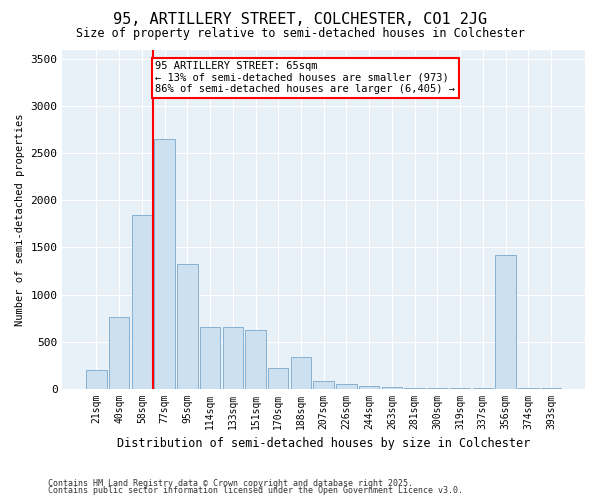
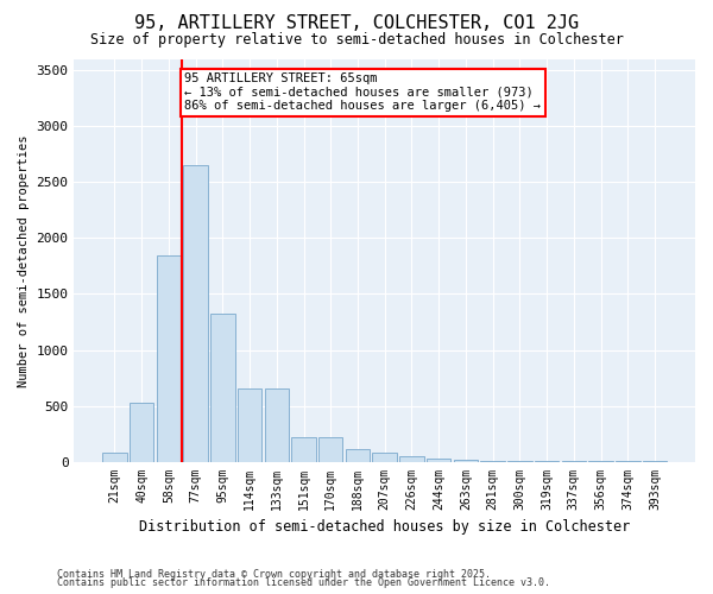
21sqm: 200 -> 80
40sqm: 760 -> 530
151sqm: 620 -> 220
188sqm: 340 -> 110
356sqm: 1420 -> 0
